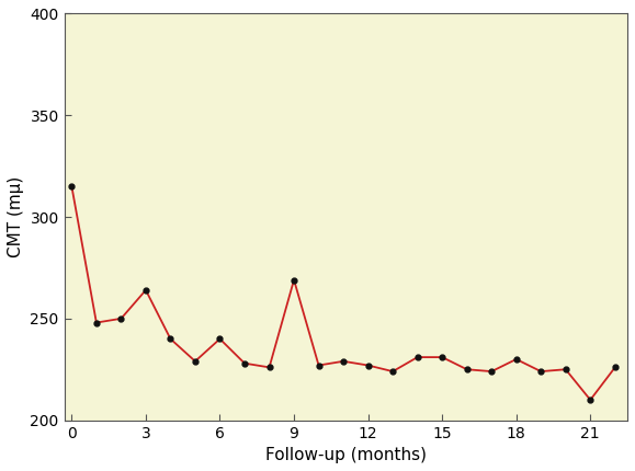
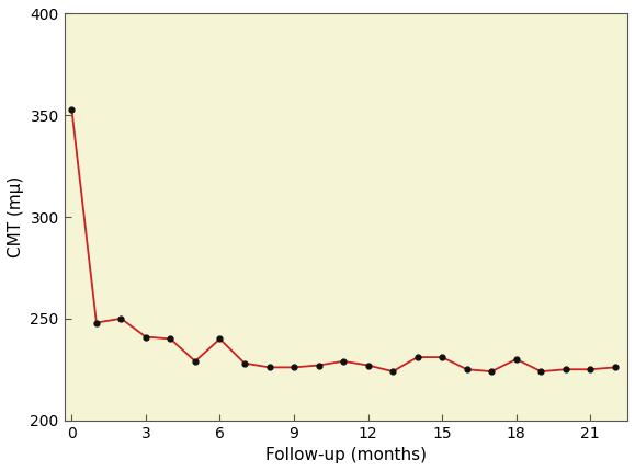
0: 315 -> 353
3: 264 -> 241
9: 269 -> 226
21: 210 -> 225
